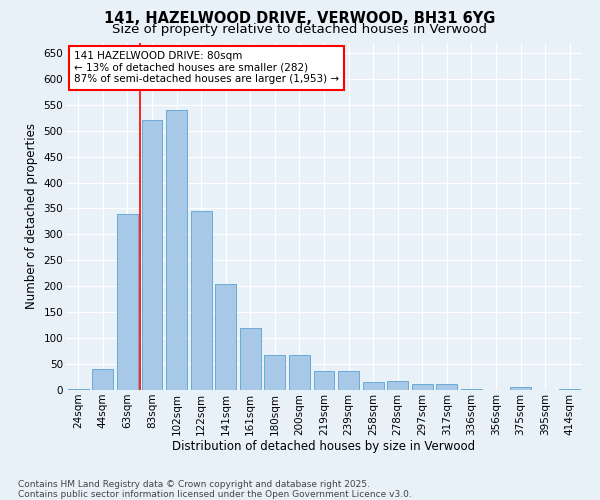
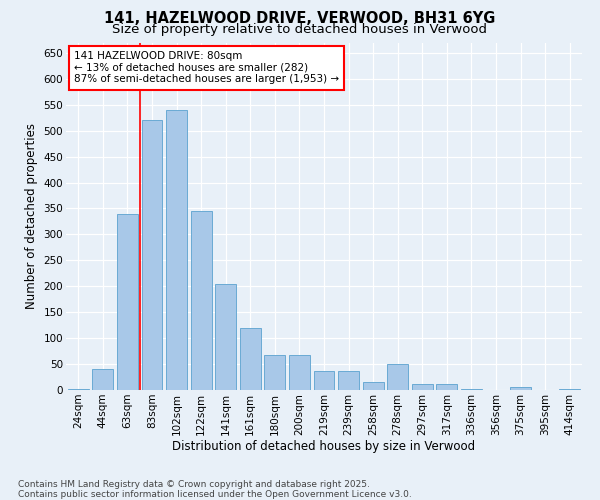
278sqm: 18 -> 50
